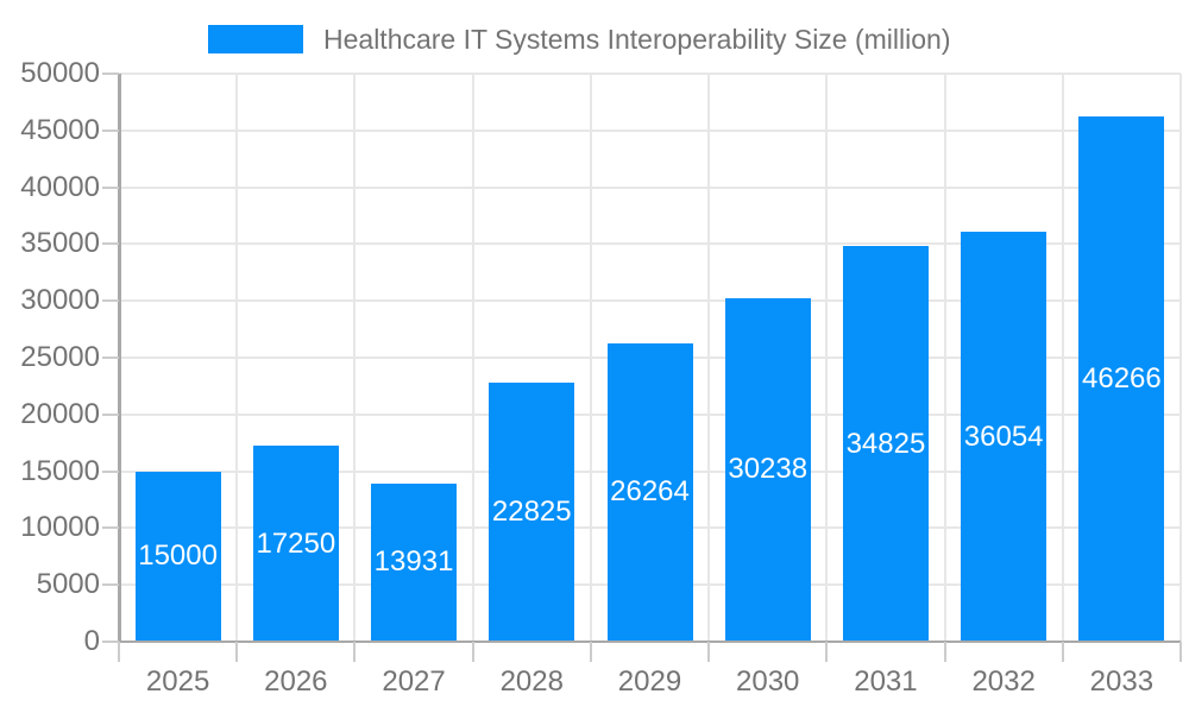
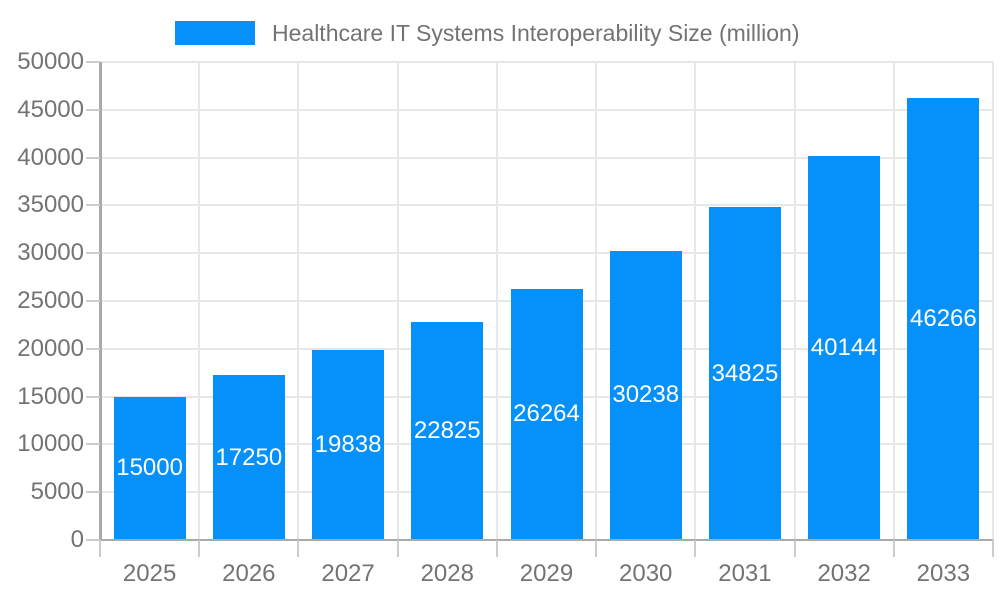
2027: 13931 -> 19838
2032: 36054 -> 40144
